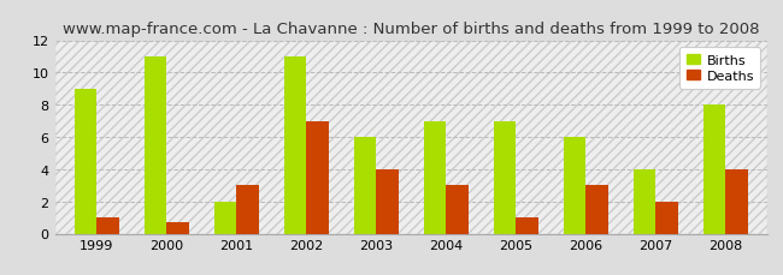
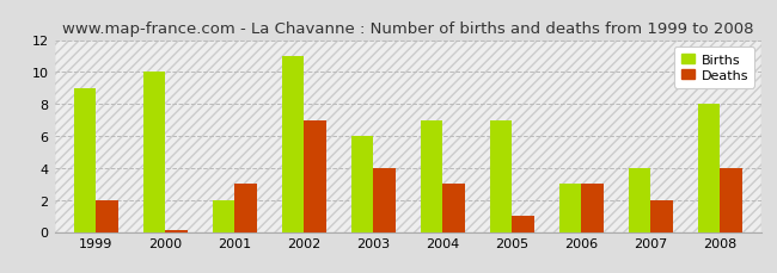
Deaths/1999: 1.0 -> 2.0
Births/2000: 11 -> 10
Deaths/2000: 0.7 -> 0.1
Births/2006: 6 -> 3
